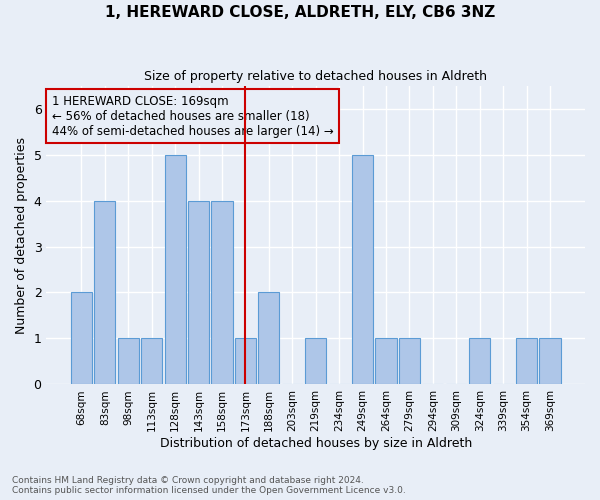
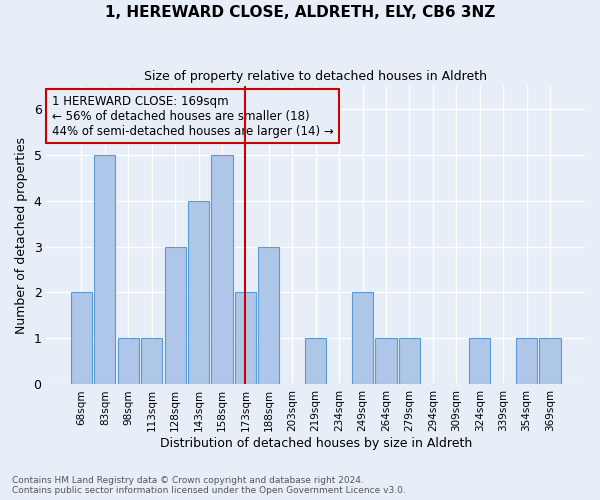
83sqm: 4 -> 5
128sqm: 5 -> 3
158sqm: 4 -> 5
173sqm: 1 -> 2
188sqm: 2 -> 3
249sqm: 5 -> 2
